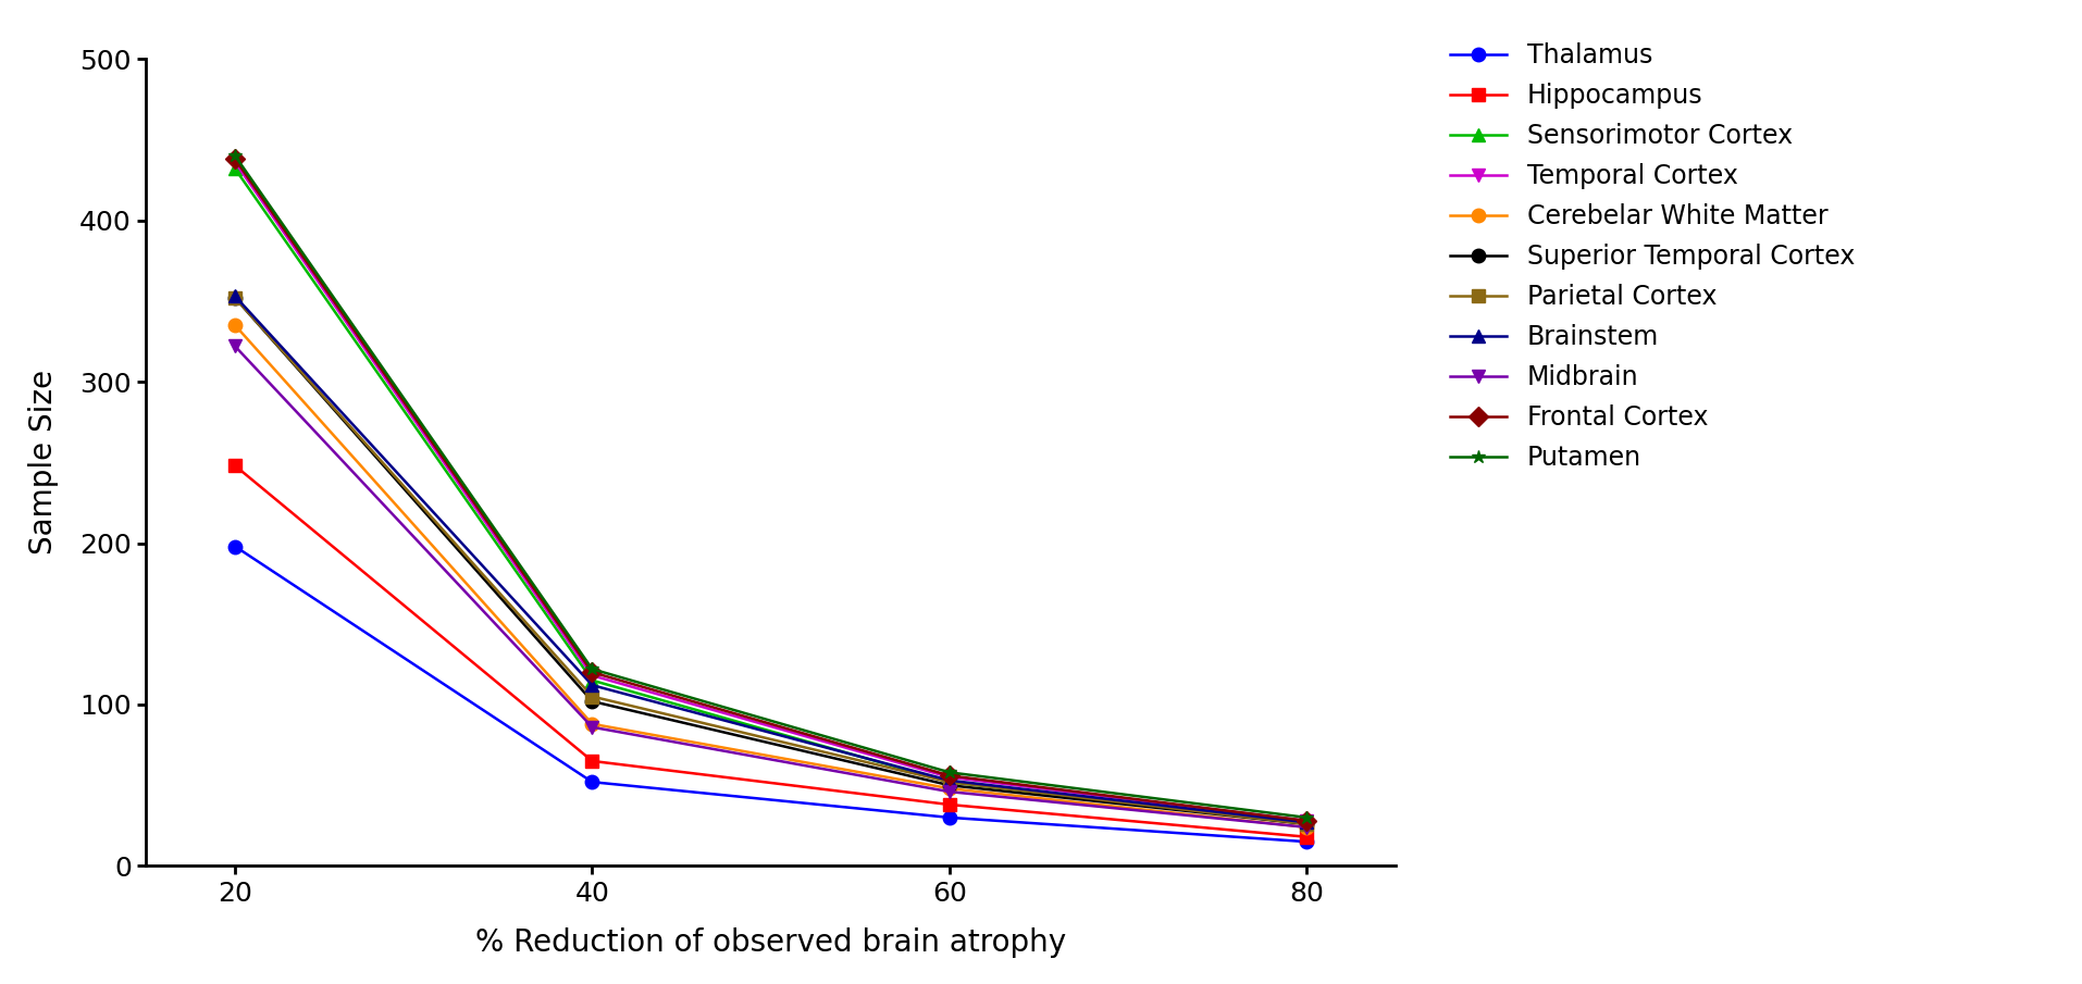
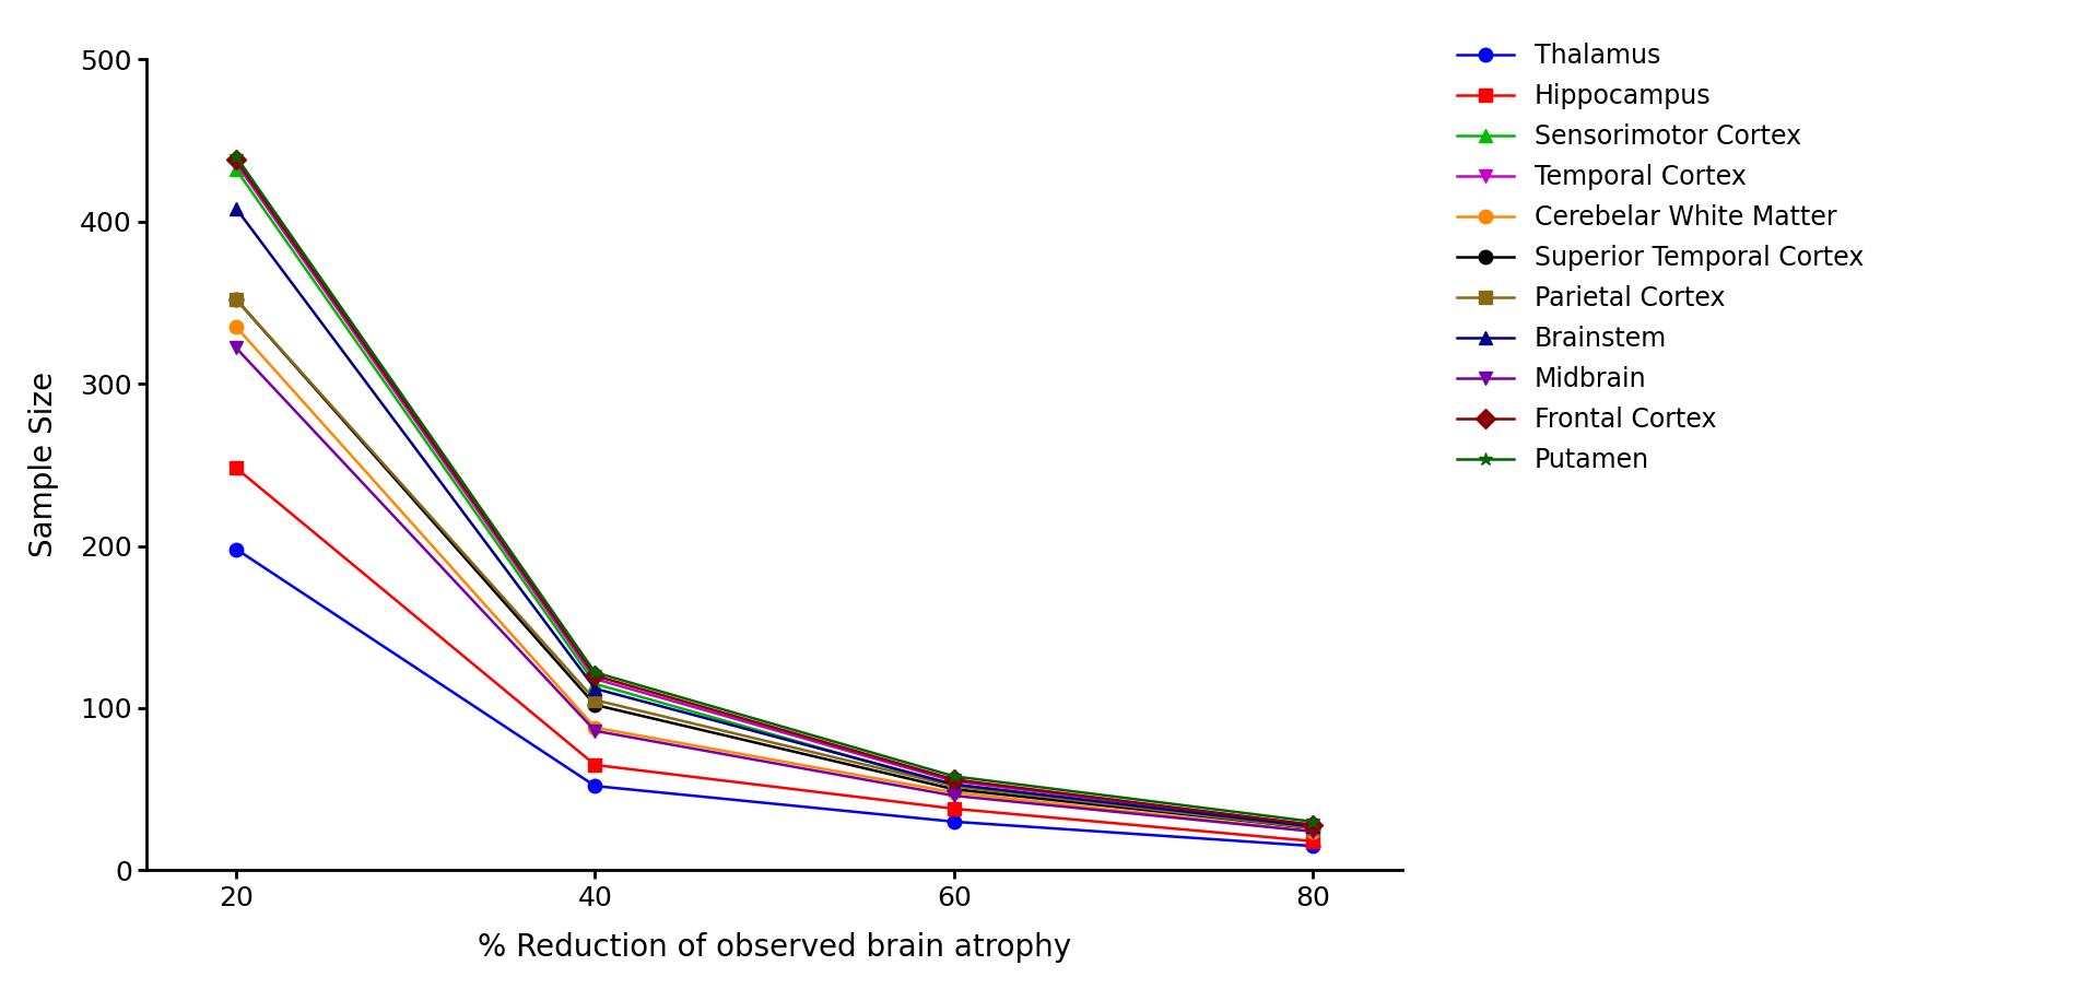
Brainstem/20: 353 -> 408
